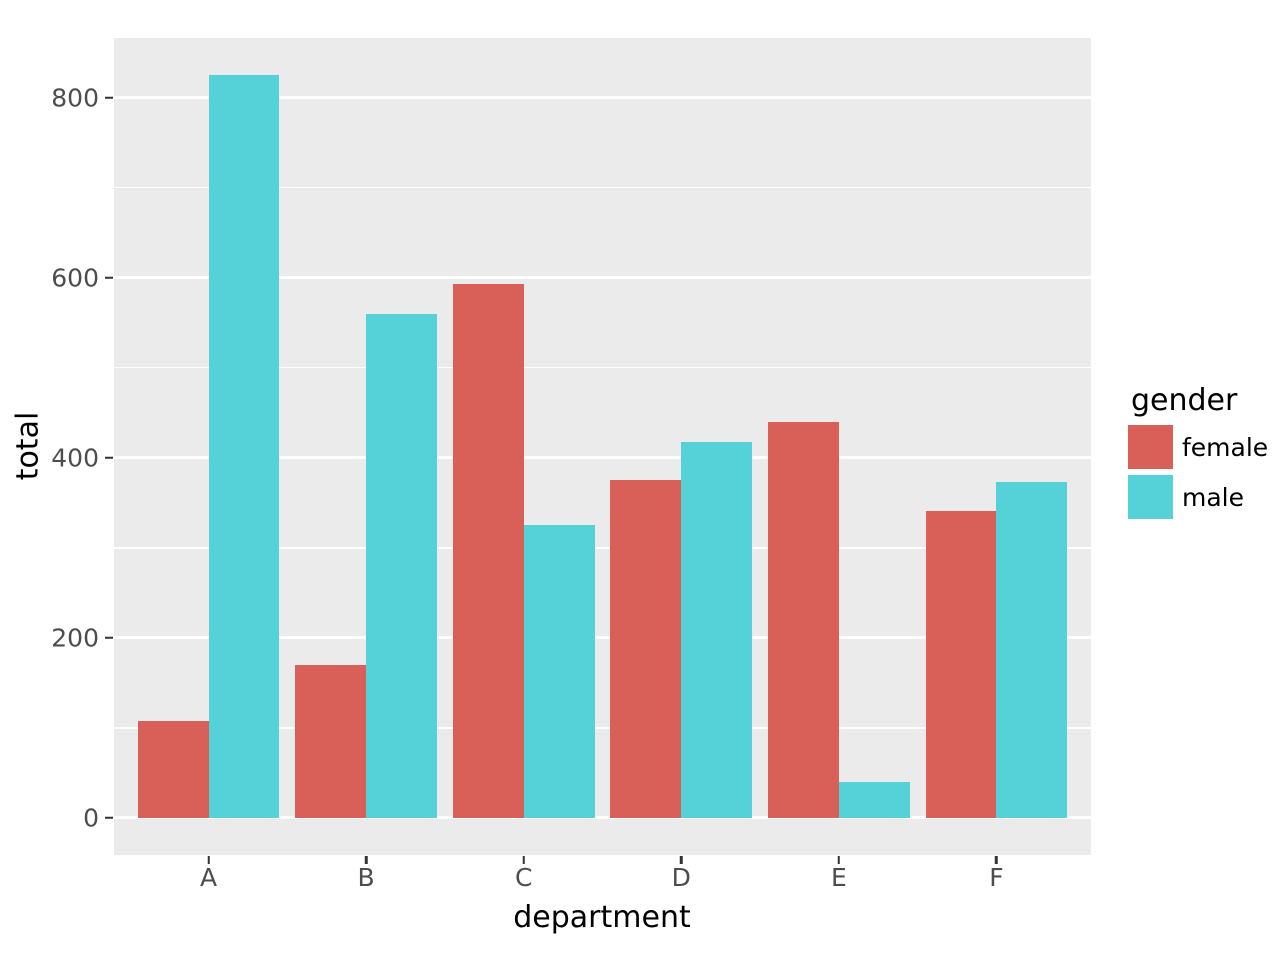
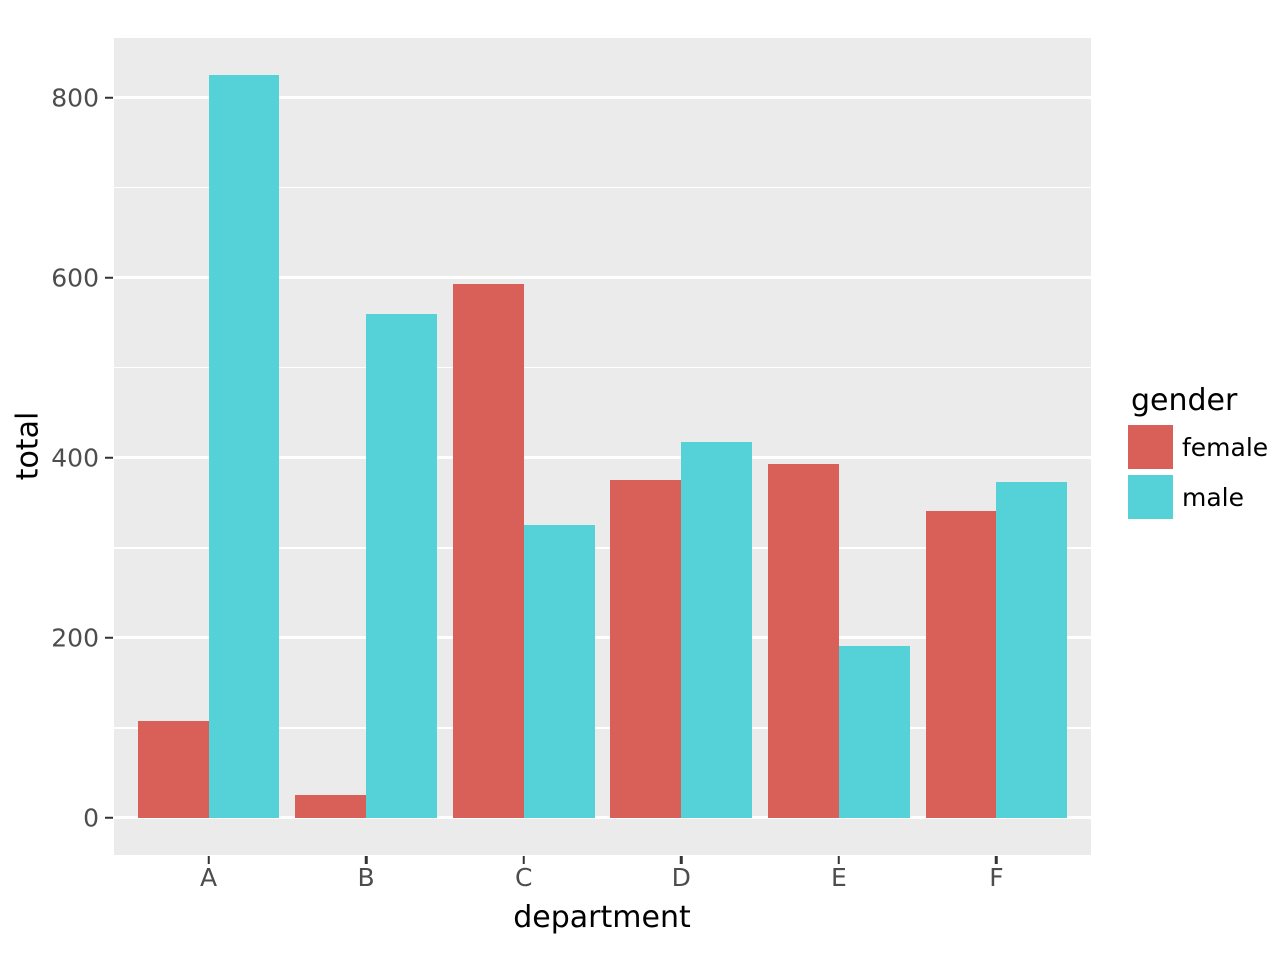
female/B: 170 -> 20
female/E: 440 -> 390
male/E: 40 -> 190
